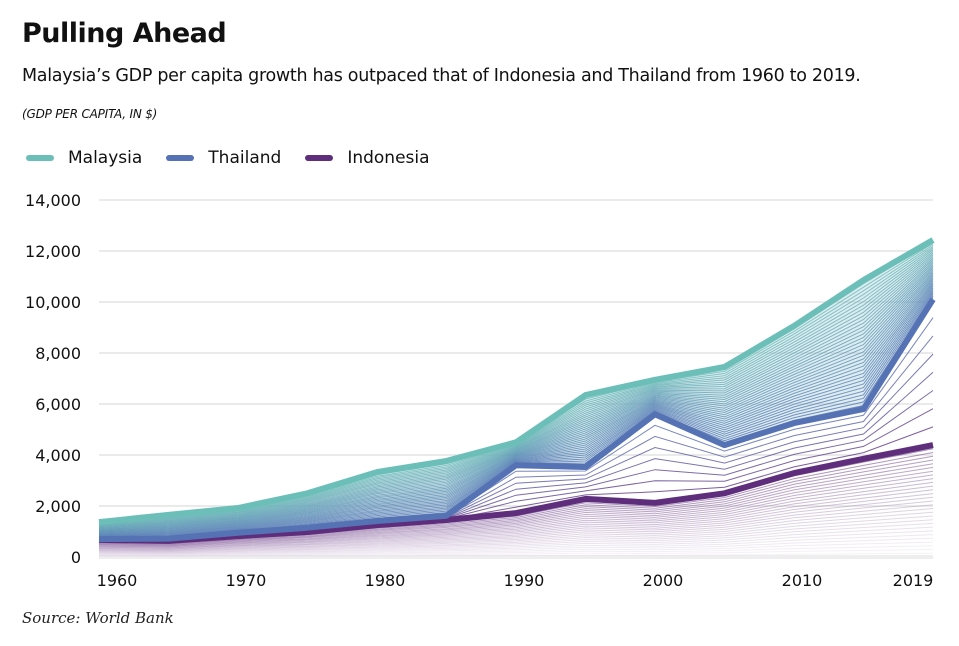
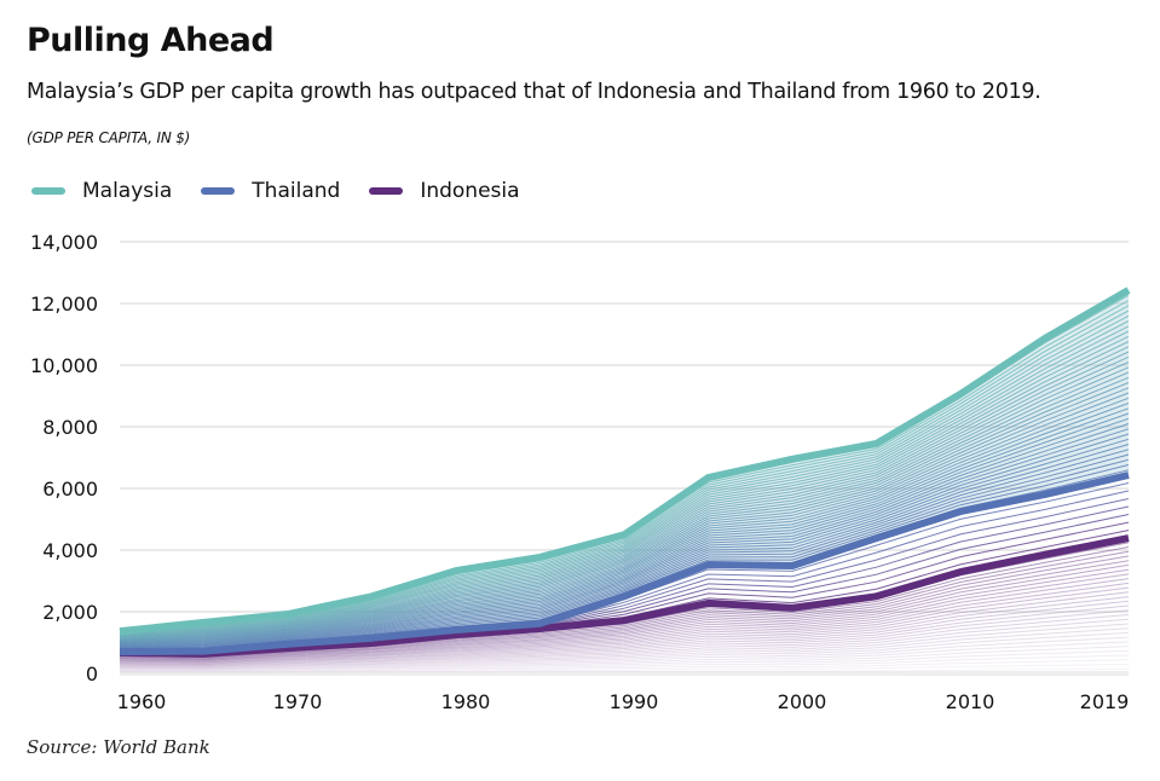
Thailand/1990: 3600 -> 2500
Thailand/2000: 5600 -> 3500
Thailand/2019: 10100 -> 6400
